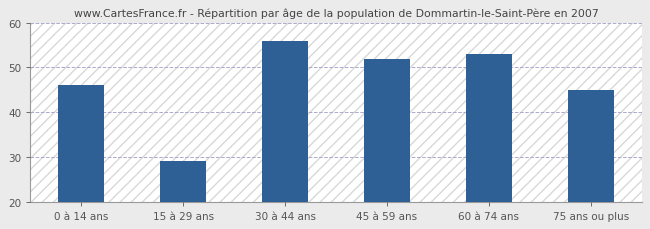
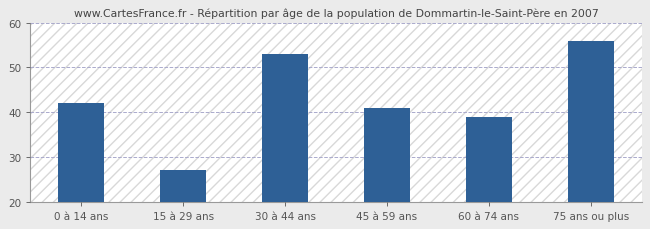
0 à 14 ans: 46 -> 42
15 à 29 ans: 29 -> 27
30 à 44 ans: 56 -> 53
45 à 59 ans: 52 -> 41
60 à 74 ans: 53 -> 39
75 ans ou plus: 45 -> 56
